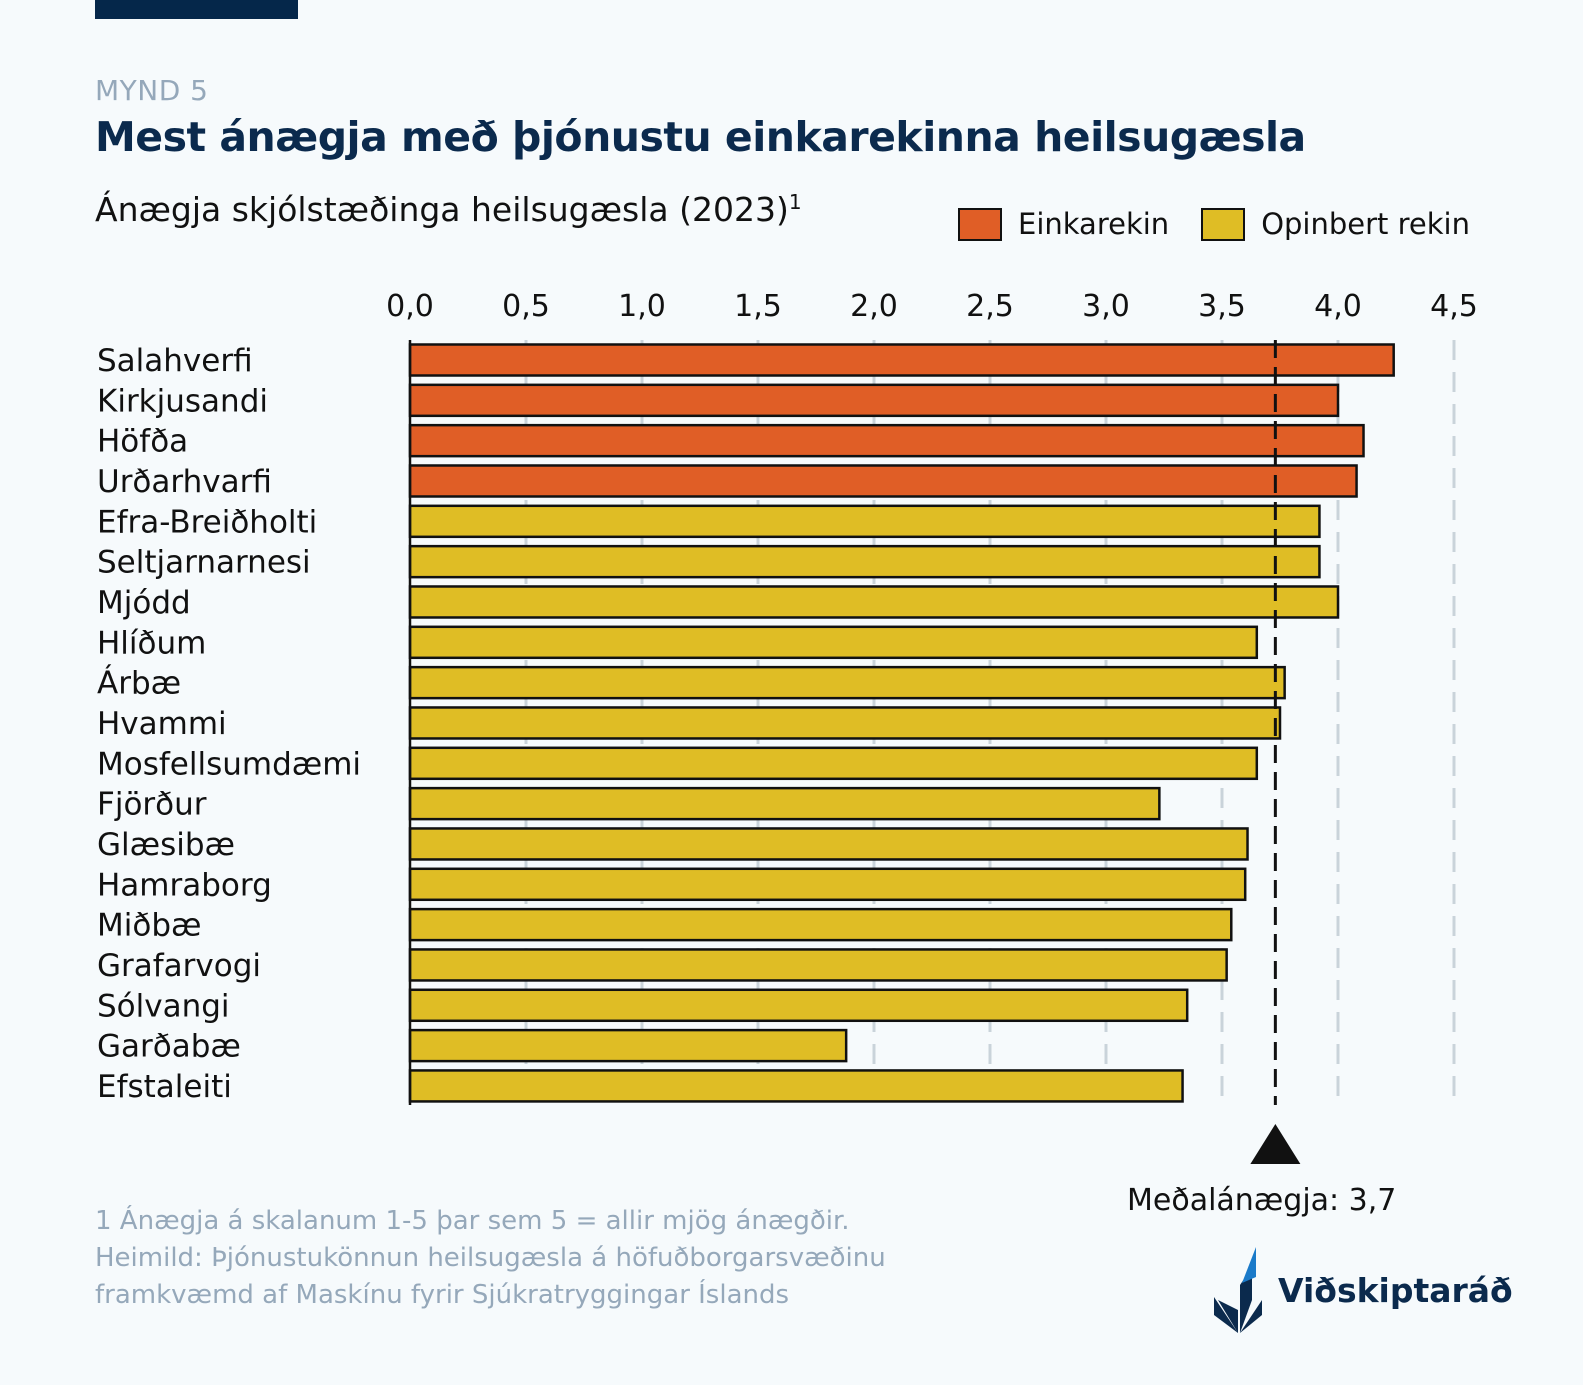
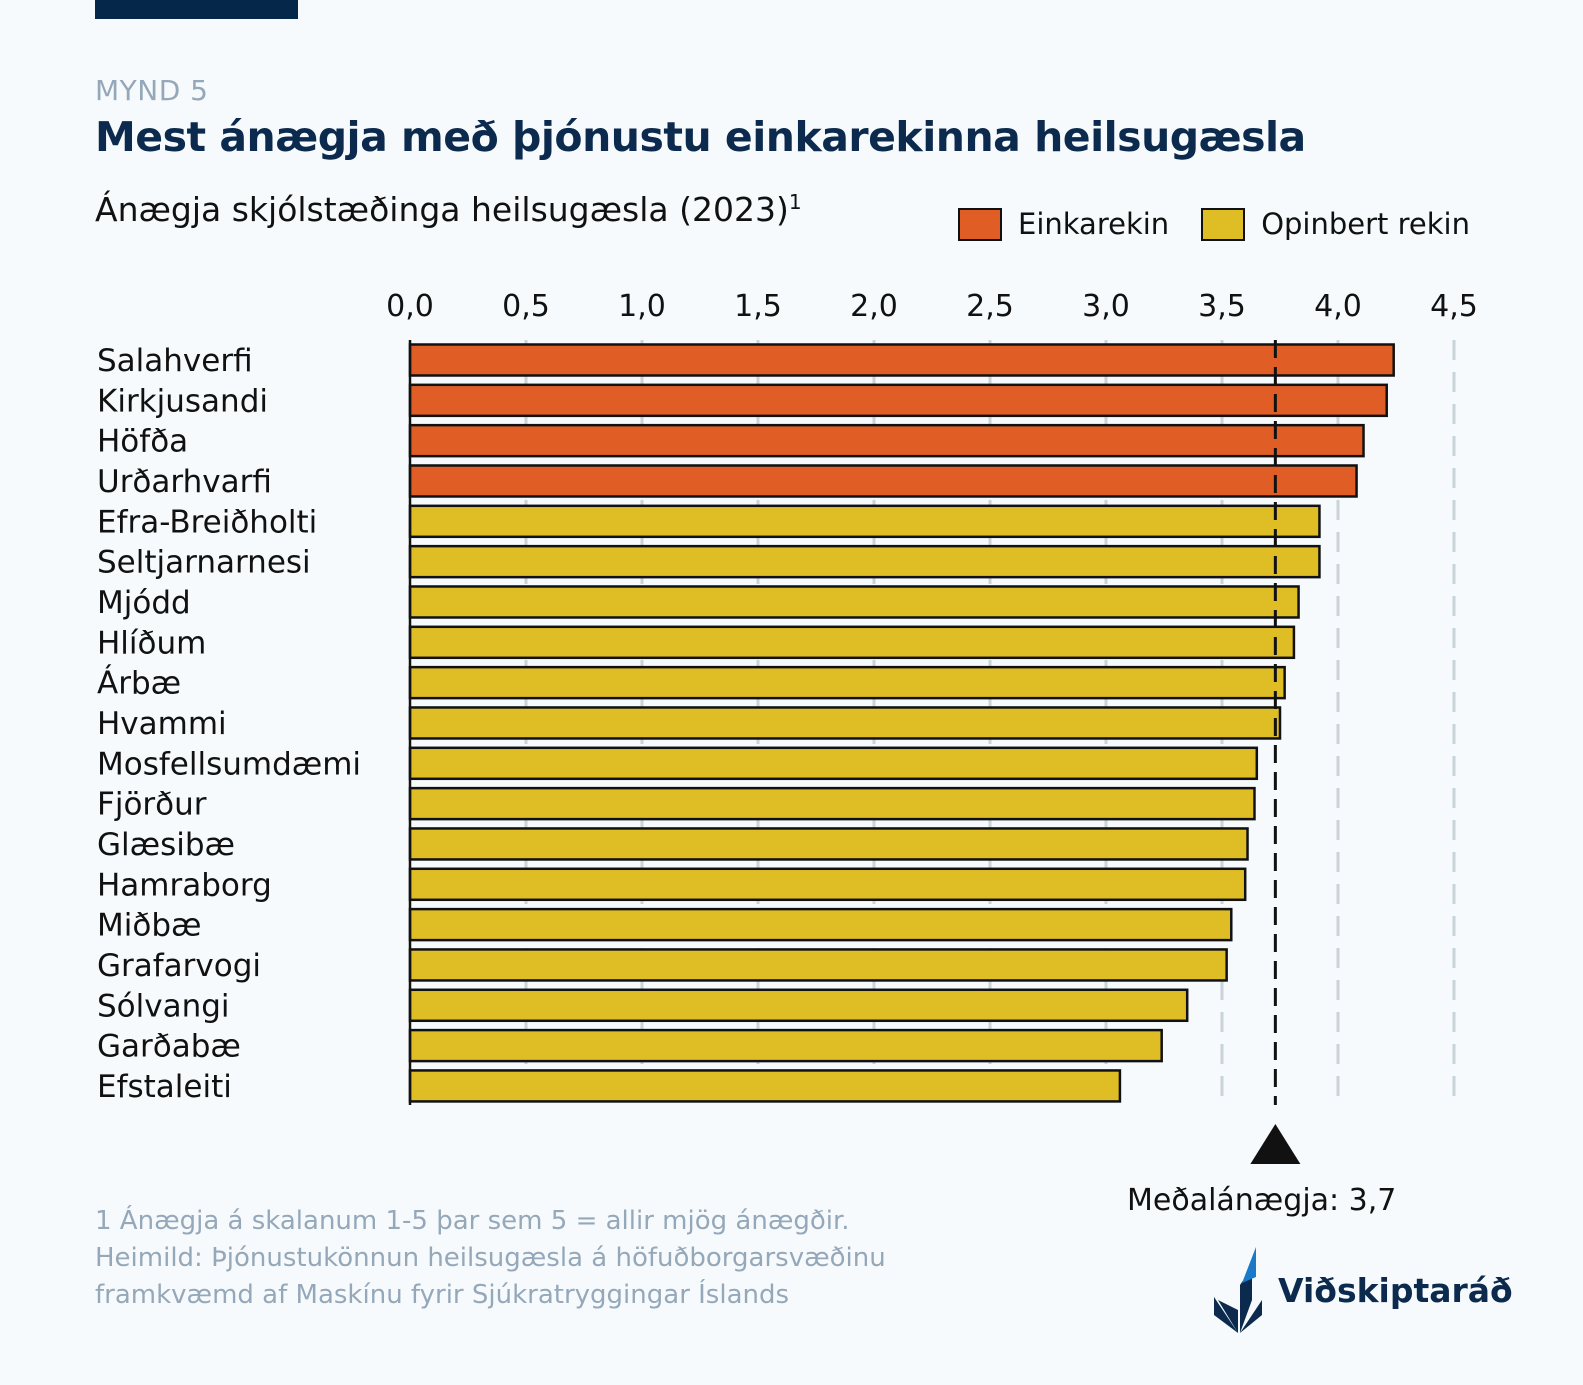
Kirkjusandi: 4,00 -> 4,21
Mjódd: 4,00 -> 3,83
Hlíðum: 3,65 -> 3,81
Fjörður: 3,23 -> 3,64
Garðabæ: 1,88 -> 3,24
Efstaleiti: 3,33 -> 3,06
